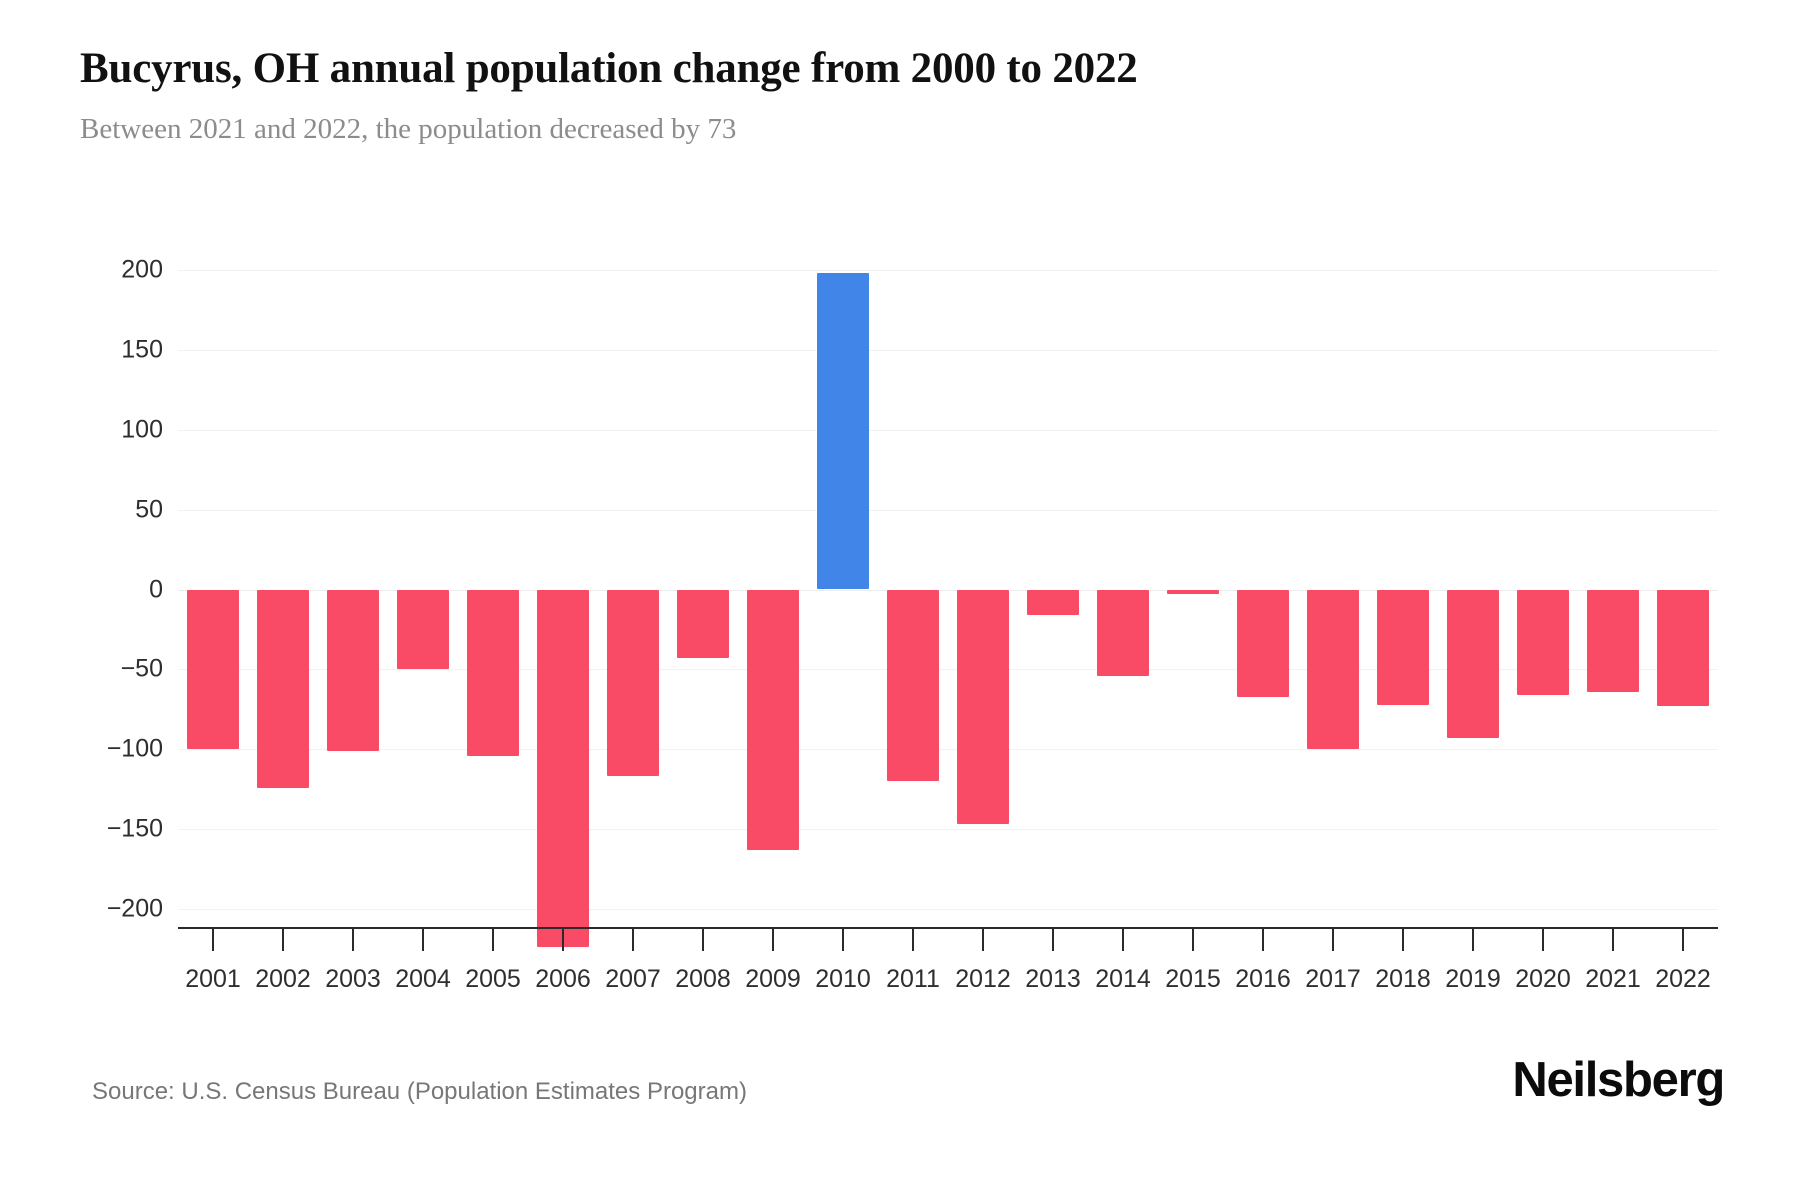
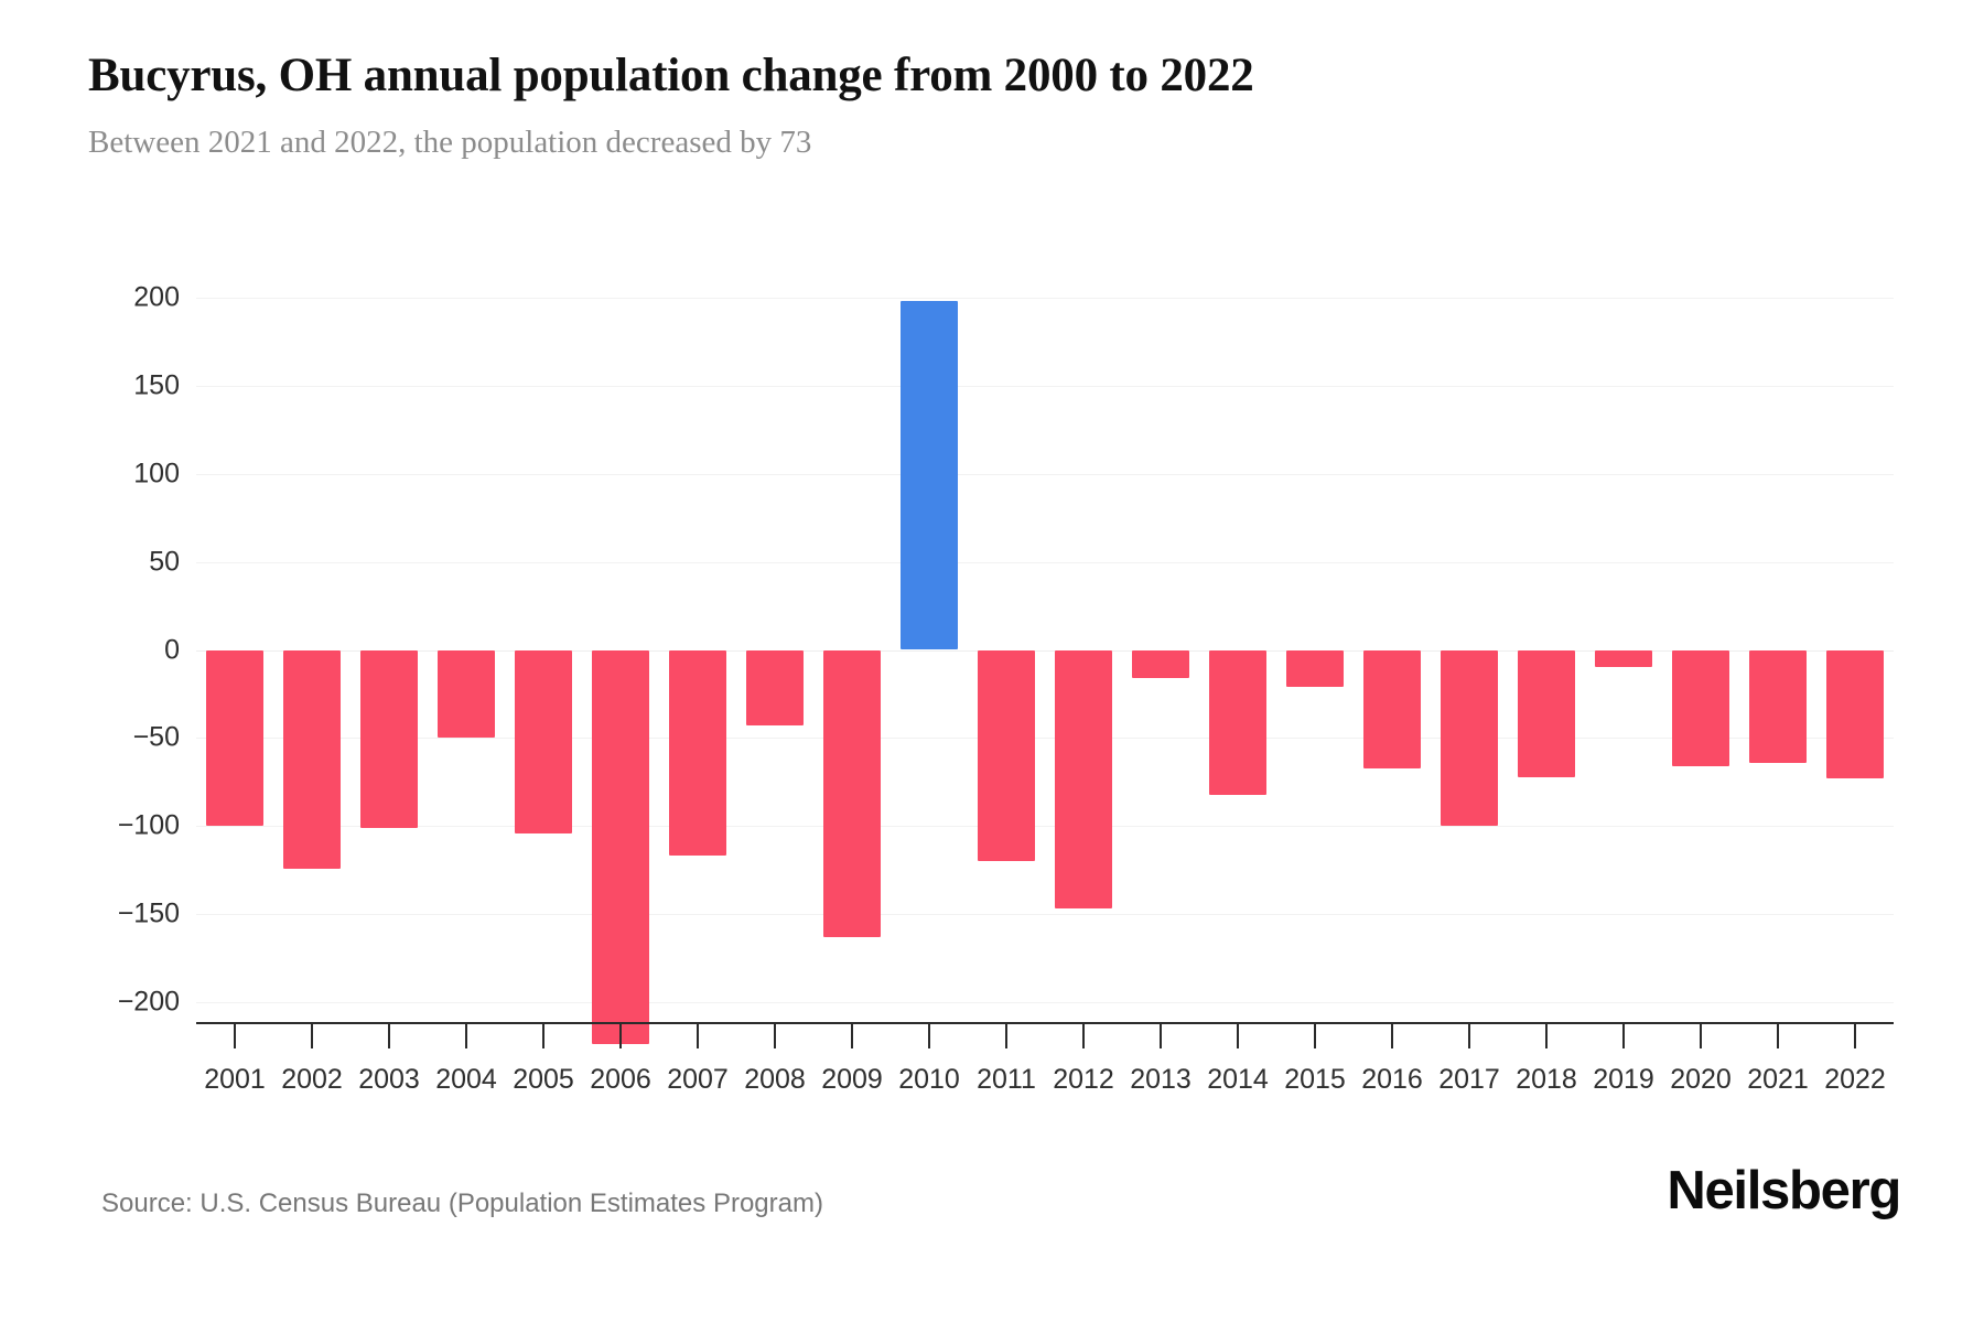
2014: -54 -> -82
2015: -3 -> -21
2019: -93 -> -10
